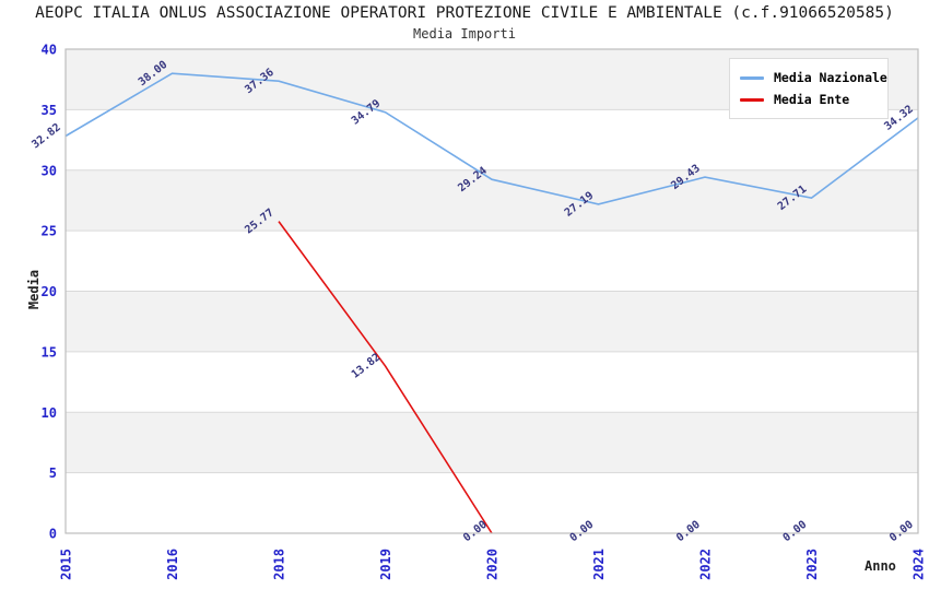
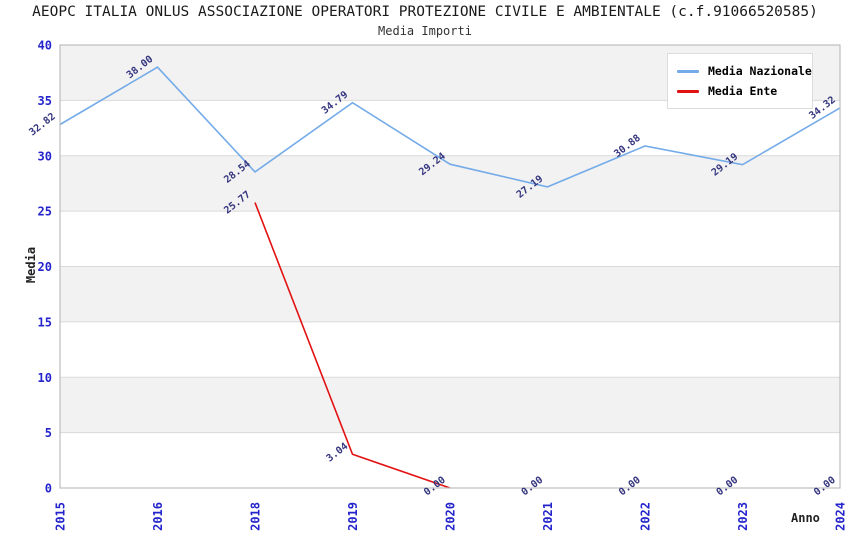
Media Nazionale/2018: 37.36 -> 28.54
Media Ente/2019: 13.82 -> 3.04
Media Nazionale/2022: 29.43 -> 30.88
Media Nazionale/2023: 27.71 -> 29.19
